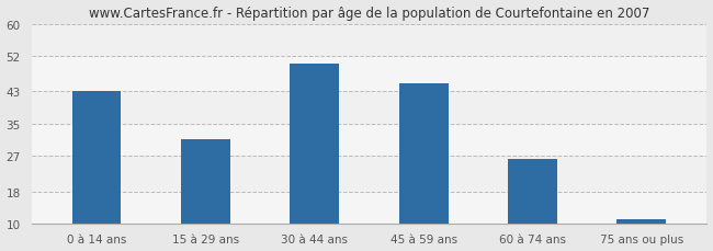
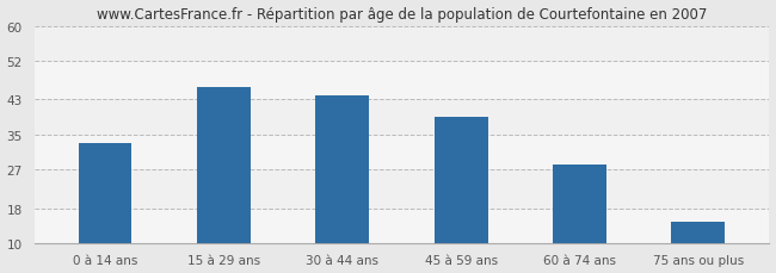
0 à 14 ans: 43 -> 33
15 à 29 ans: 31 -> 46
30 à 44 ans: 50 -> 44
45 à 59 ans: 45 -> 39
60 à 74 ans: 26 -> 28
75 ans ou plus: 11 -> 15
